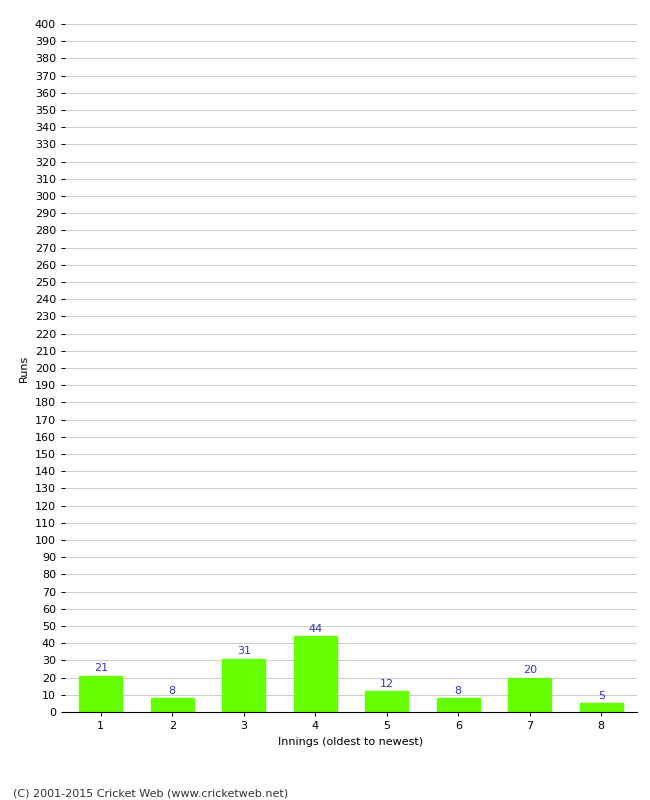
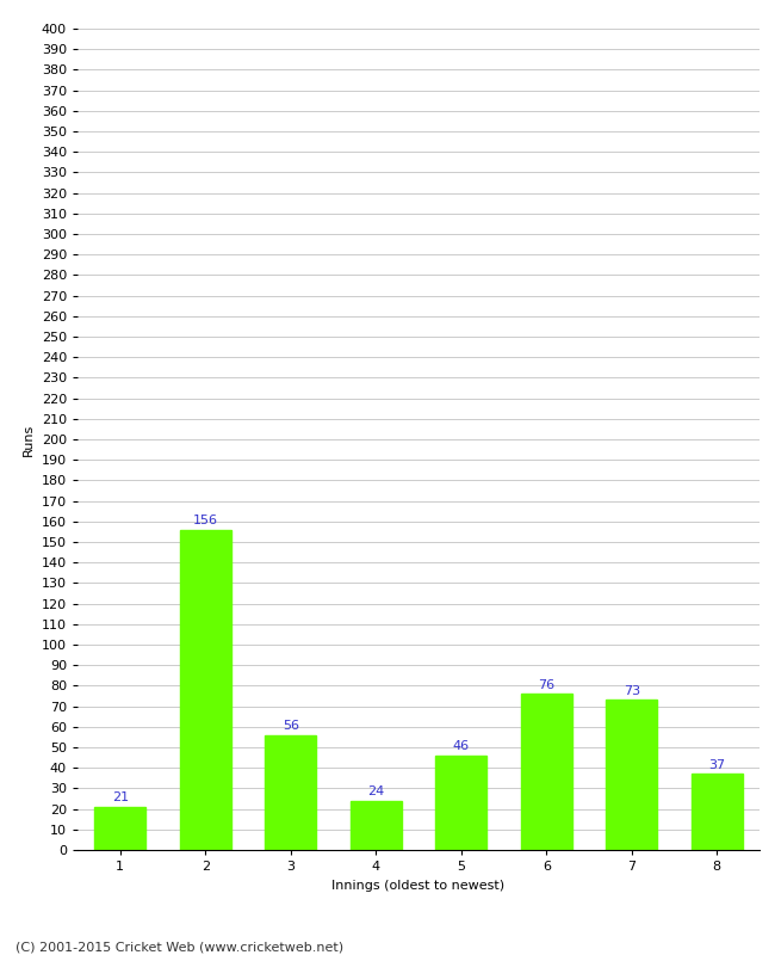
2: 8 -> 156
3: 31 -> 56
4: 44 -> 24
5: 12 -> 46
6: 8 -> 76
7: 20 -> 73
8: 5 -> 37
